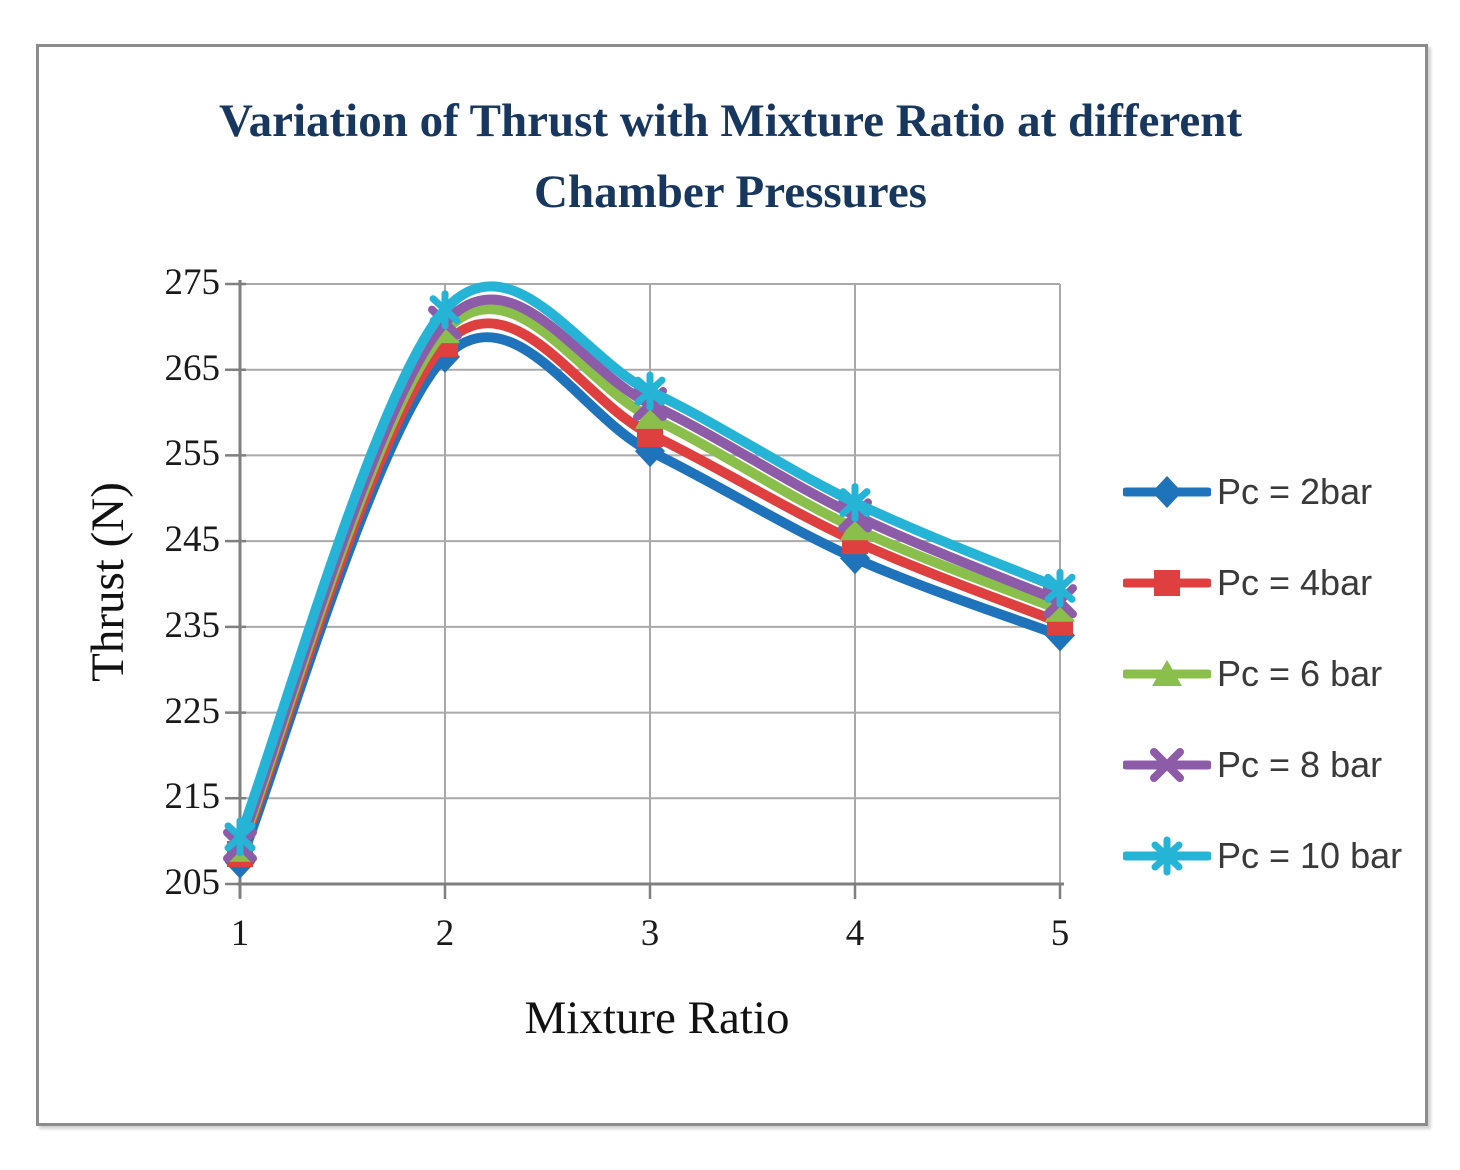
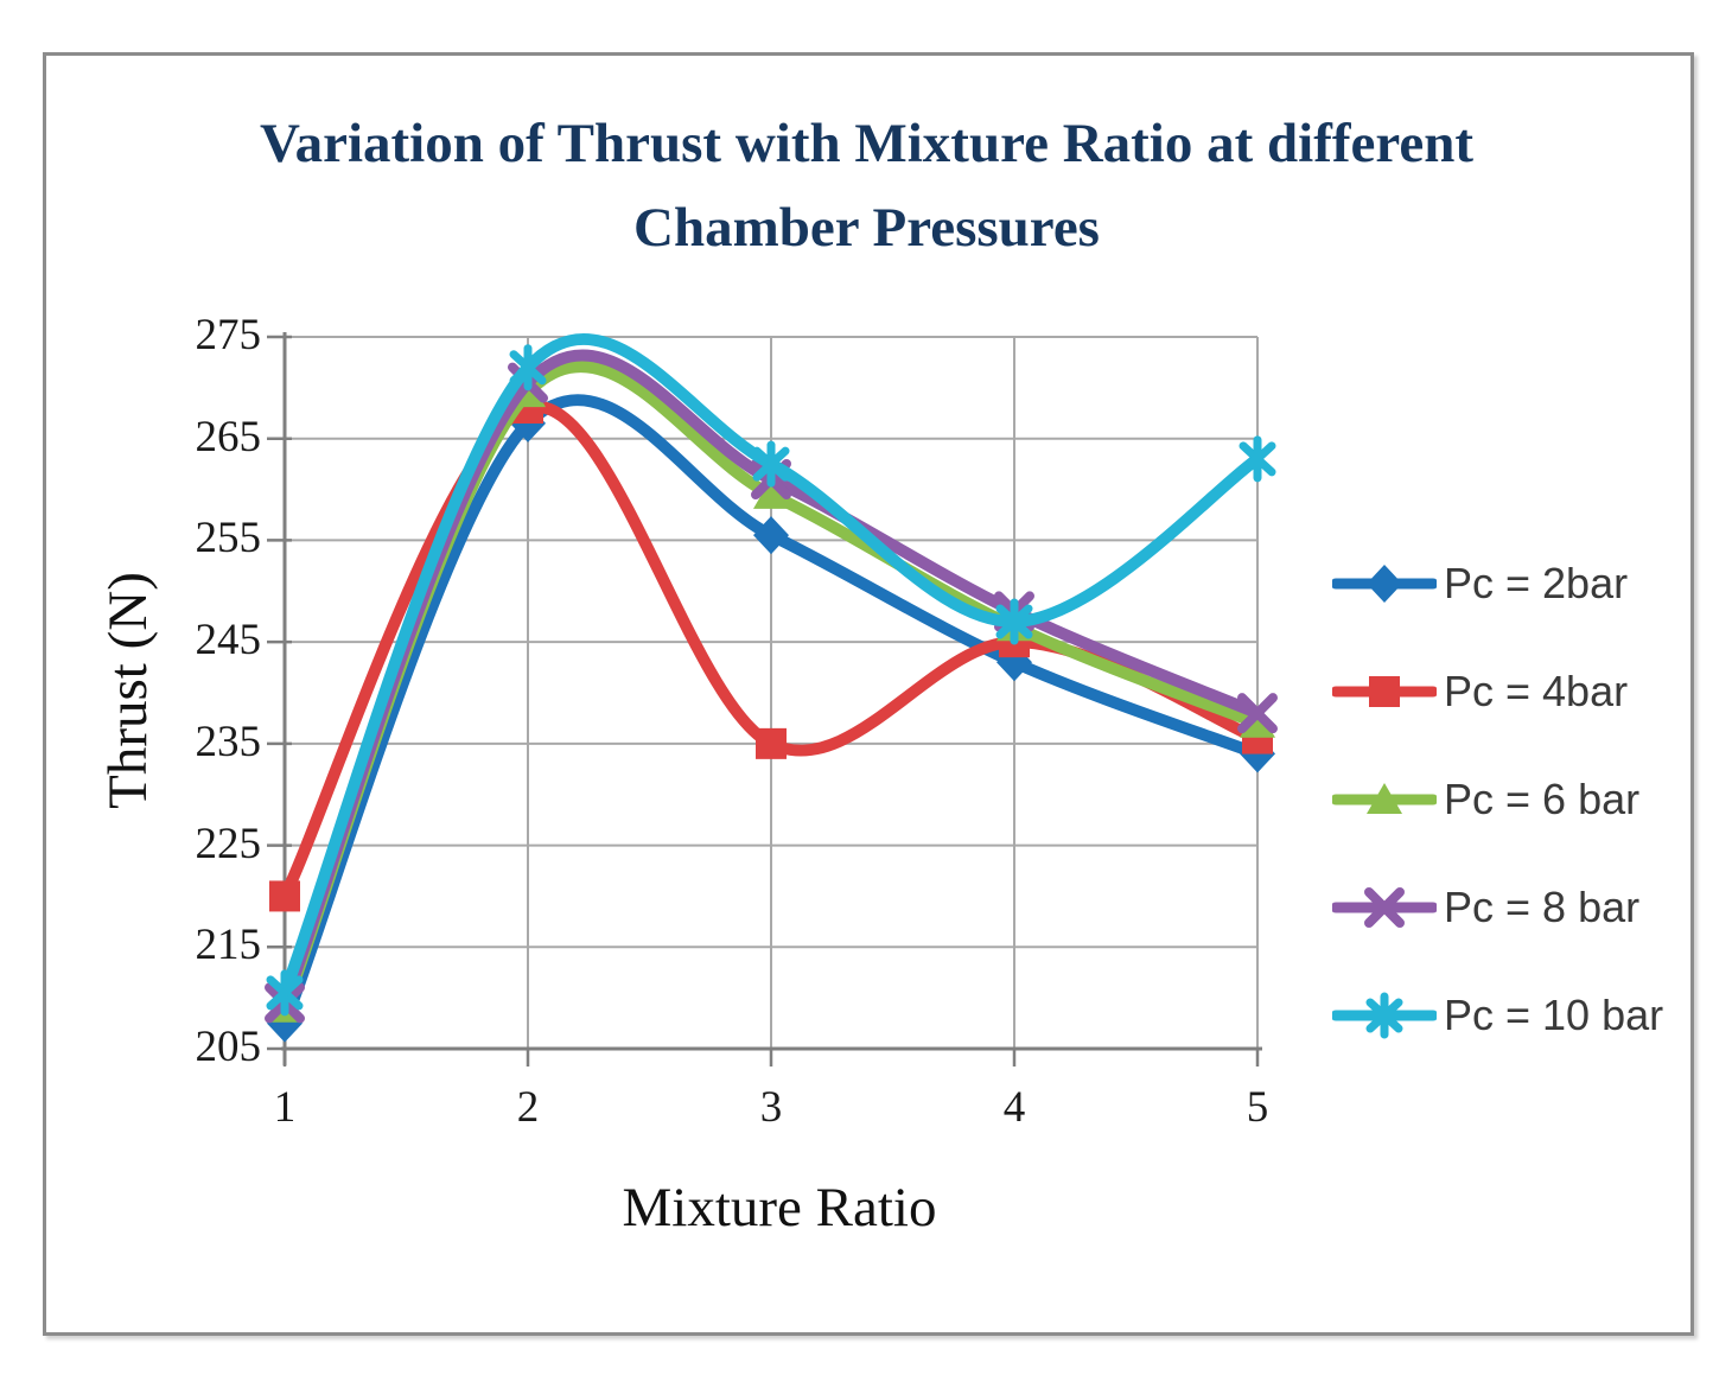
Pc = 4bar/1: 208 -> 220
Pc = 4bar/3: 258 -> 235
Pc = 10 bar/4: 250 -> 247
Pc = 10 bar/5: 240 -> 263
